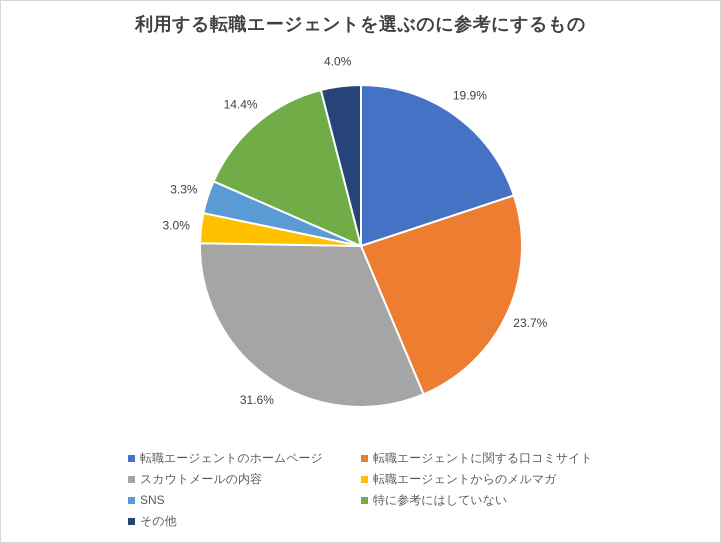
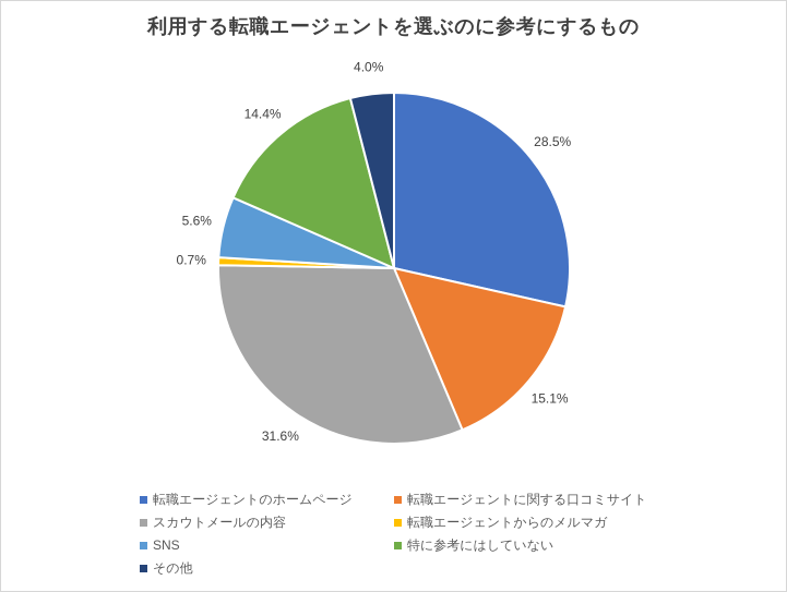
転職エージェントのホームページ: 19.9% -> 28.5%
転職エージェントに関する口コミサイト: 23.7% -> 15.1%
転職エージェントからのメルマガ: 3.0% -> 0.7%
SNS: 3.3% -> 5.6%
